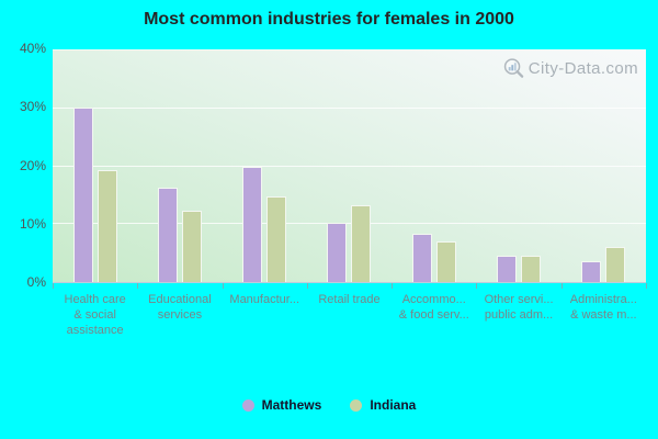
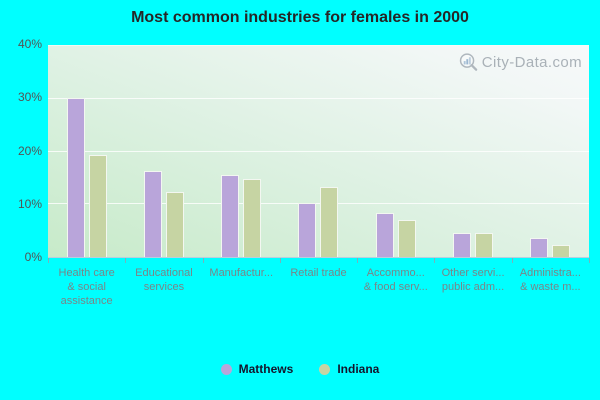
Matthews/Manufactur...: 20% -> 16%
Indiana/Administra... & waste m...: 6% -> 2%
